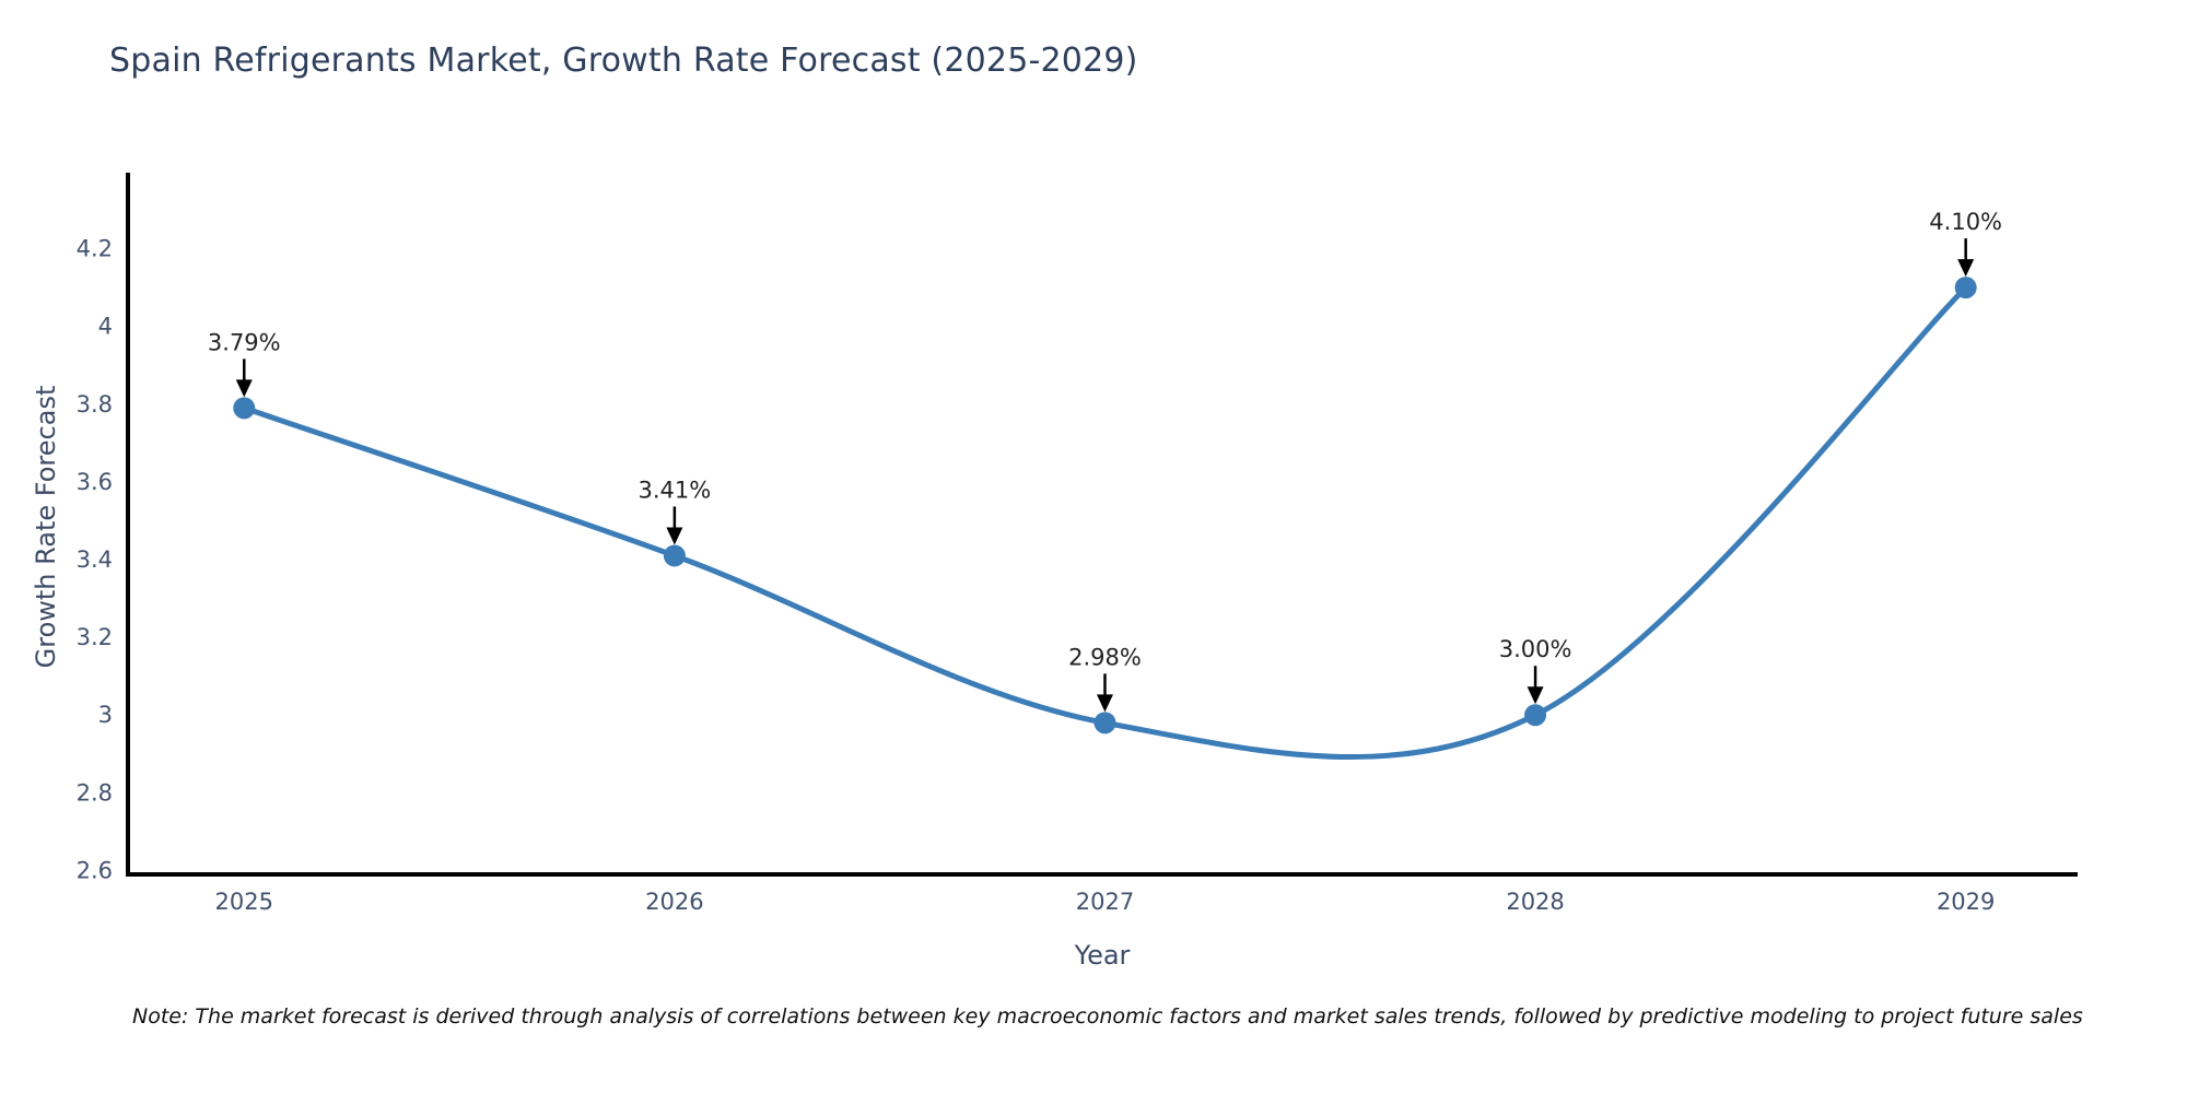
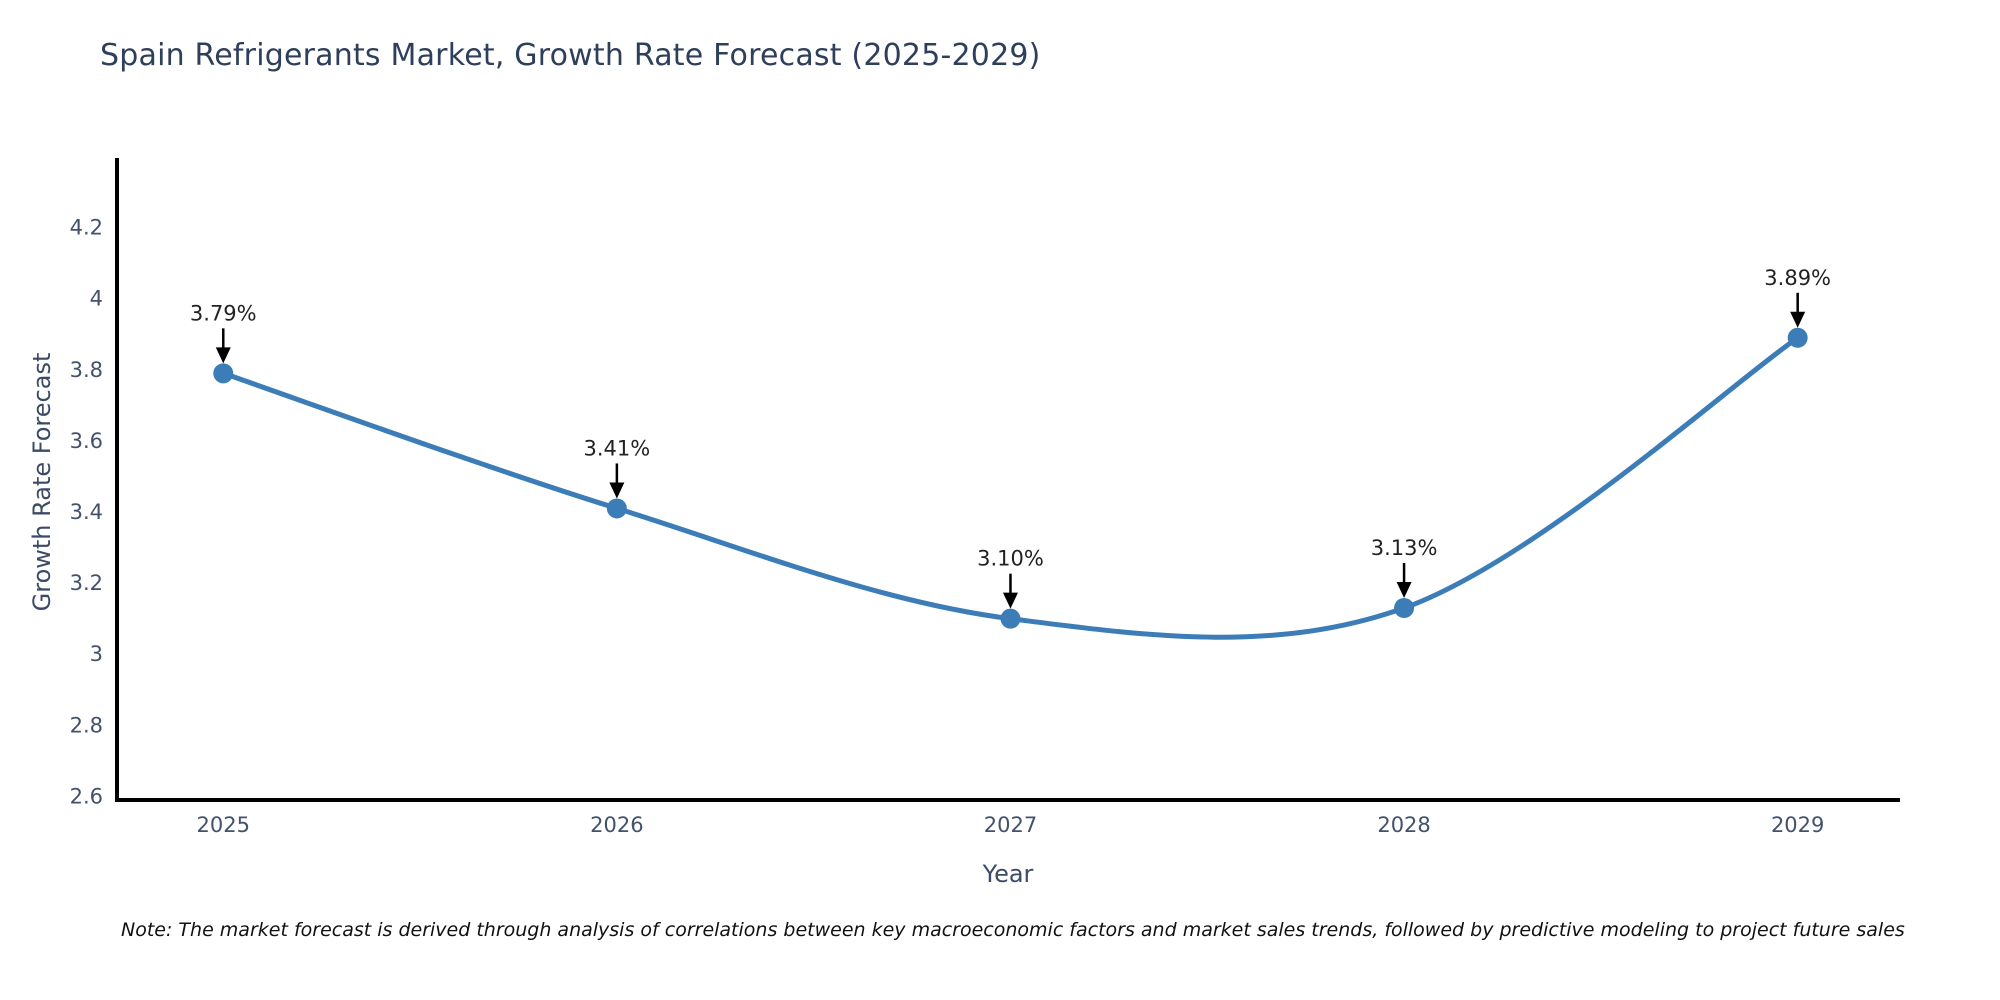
2027: 2.98% -> 3.10%
2028: 3.00% -> 3.13%
2029: 4.10% -> 3.89%
